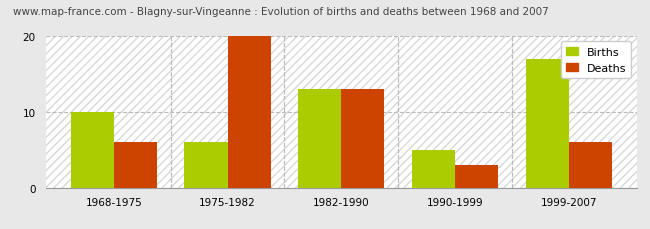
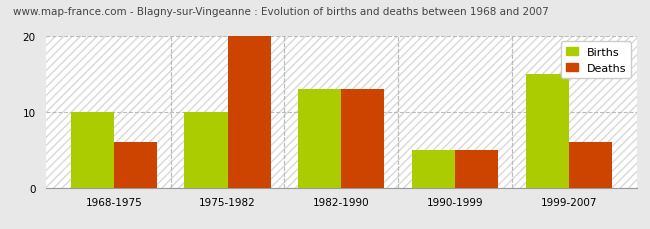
Births/1975-1982: 6 -> 10
Deaths/1990-1999: 3 -> 5
Births/1999-2007: 17 -> 15
